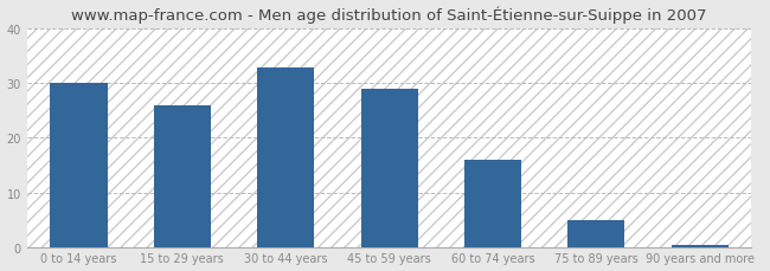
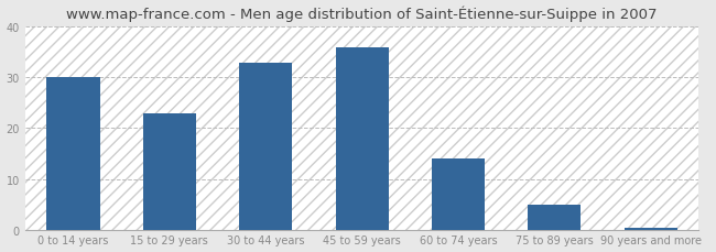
15 to 29 years: 26.0 -> 23.0
45 to 59 years: 29.0 -> 36.0
60 to 74 years: 16.0 -> 14.0
